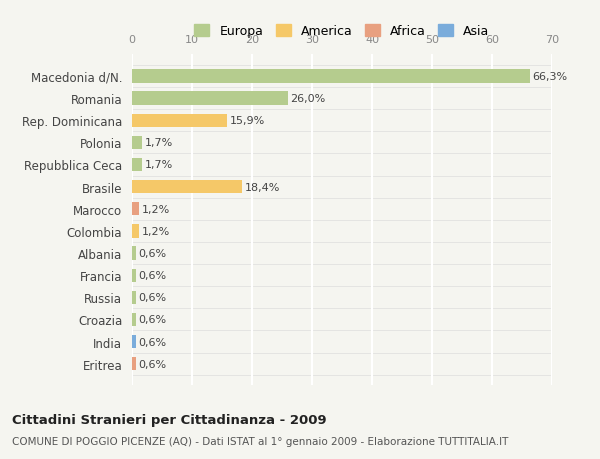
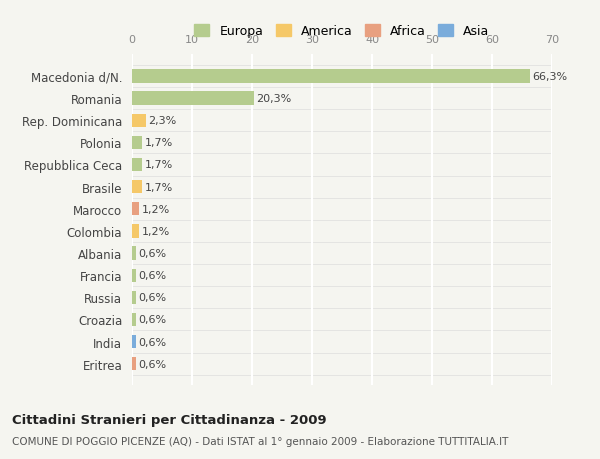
Romania: 26,0% -> 20,3%
Rep. Dominicana: 15,9% -> 2,3%
Brasile: 18,4% -> 1,7%
